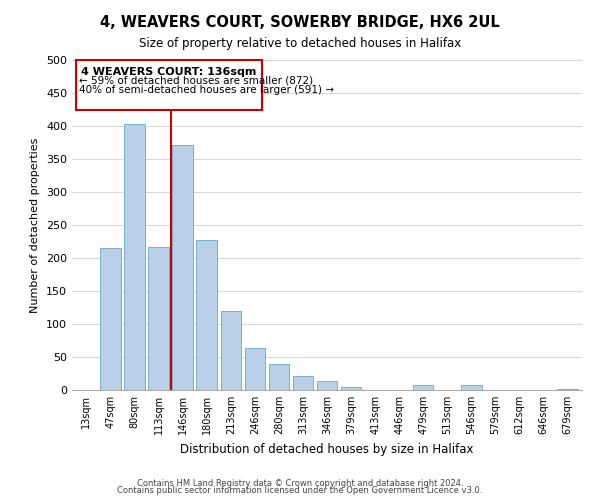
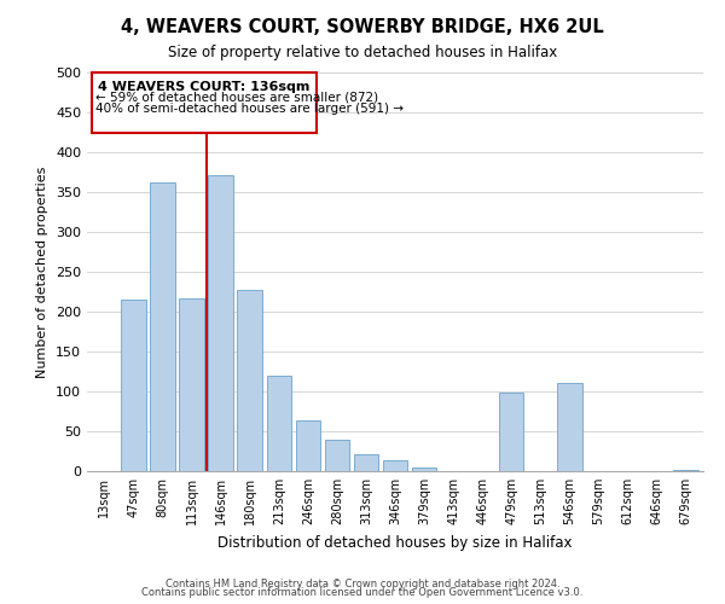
80sqm: 403 -> 362
479sqm: 7 -> 98
546sqm: 7 -> 110
